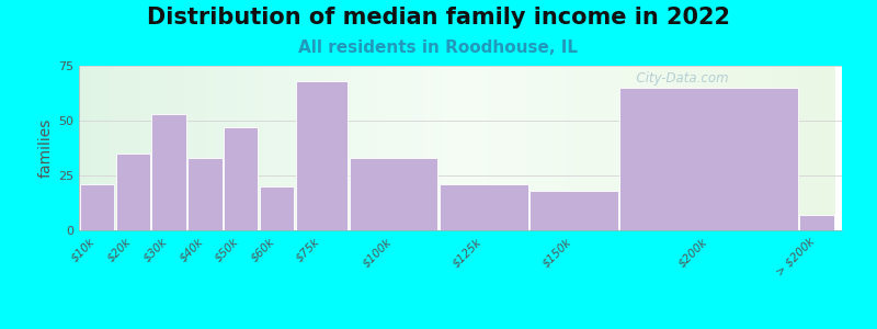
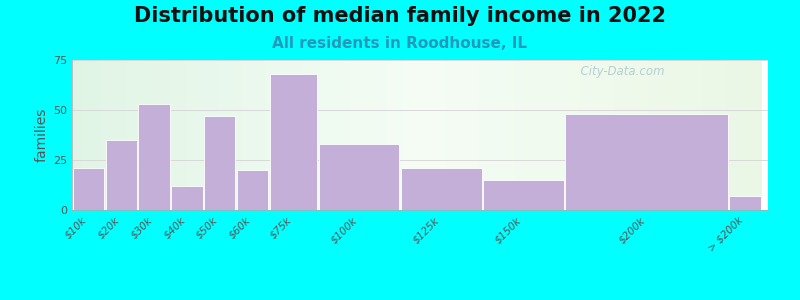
$40k: 33 -> 12
$150k: 18 -> 15
$200k: 65 -> 48
